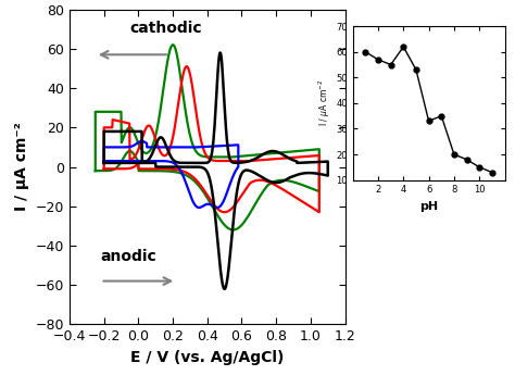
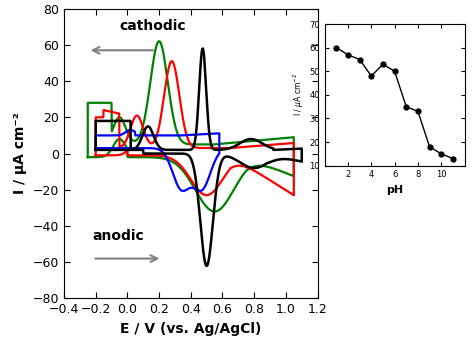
4: 62 -> 48
6: 33 -> 50
8: 20 -> 33
